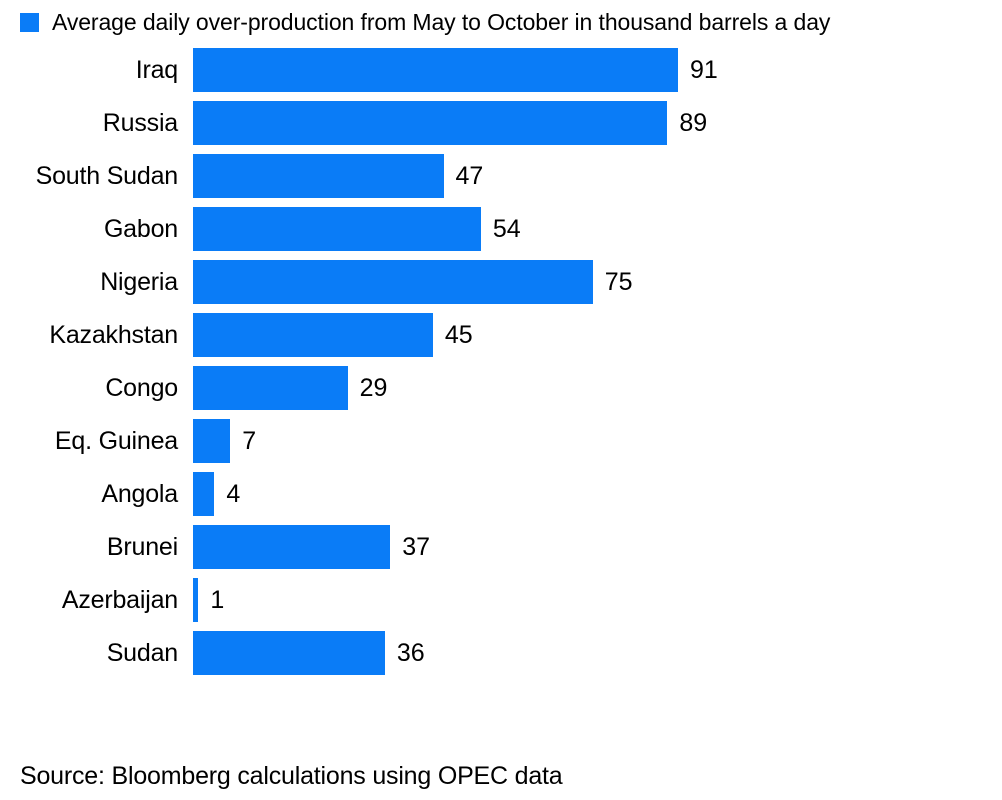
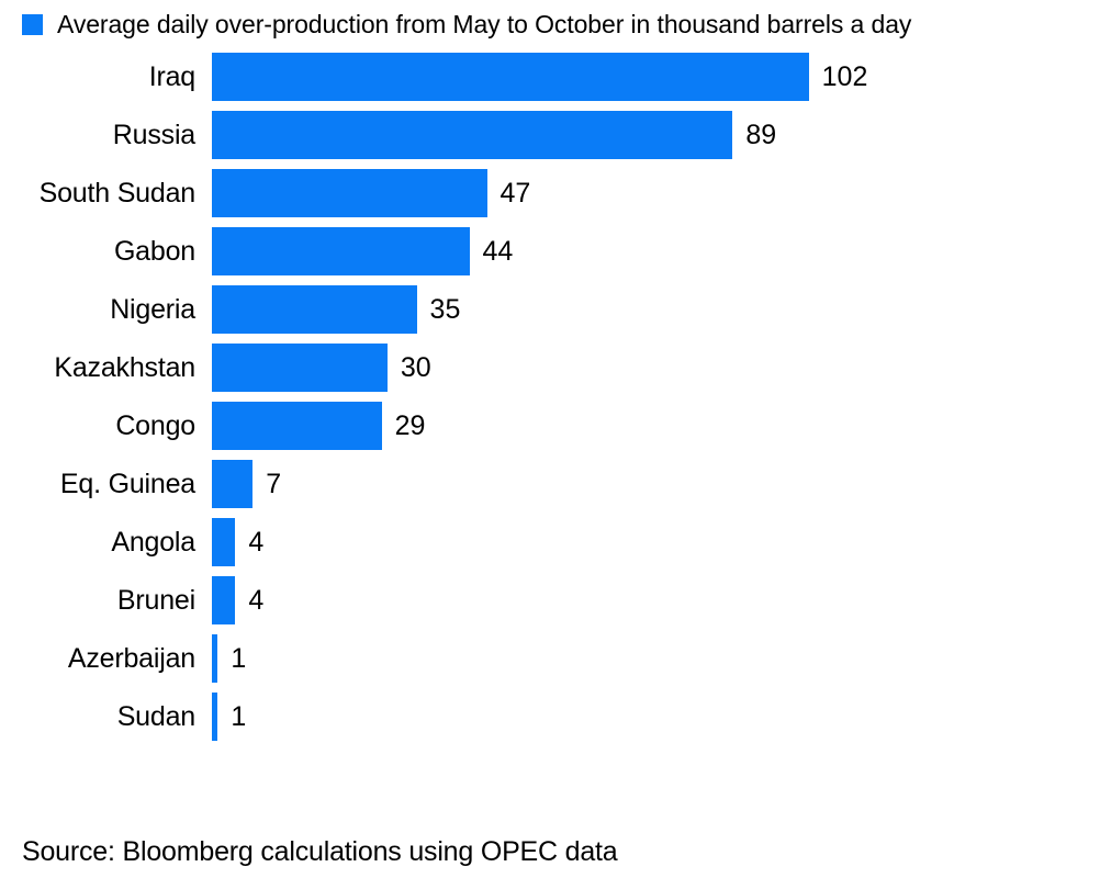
Iraq: 91 -> 102
Gabon: 54 -> 44
Nigeria: 75 -> 35
Kazakhstan: 45 -> 30
Brunei: 37 -> 4
Sudan: 36 -> 1
